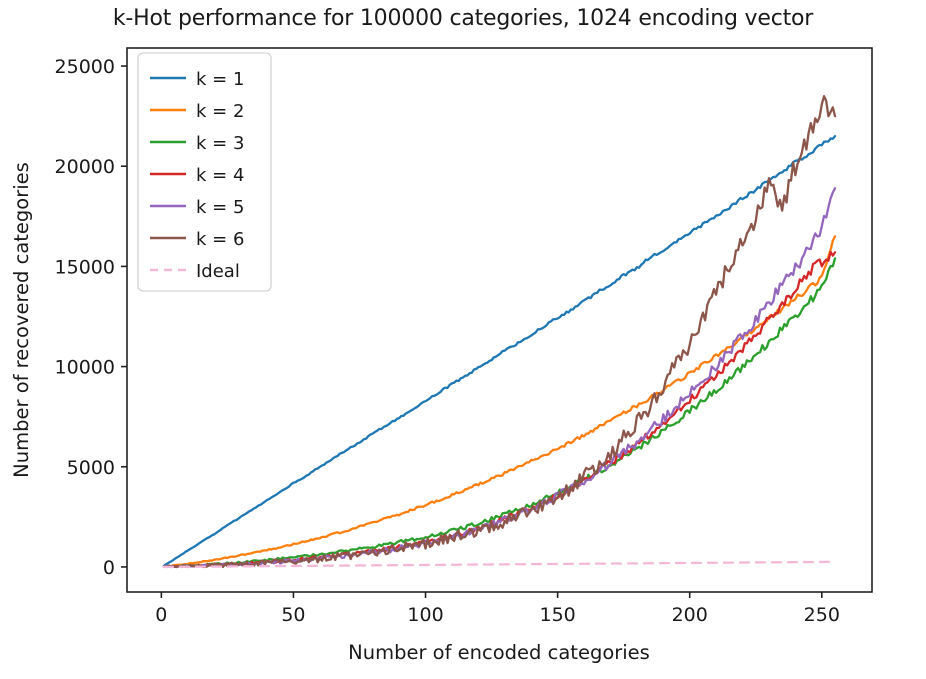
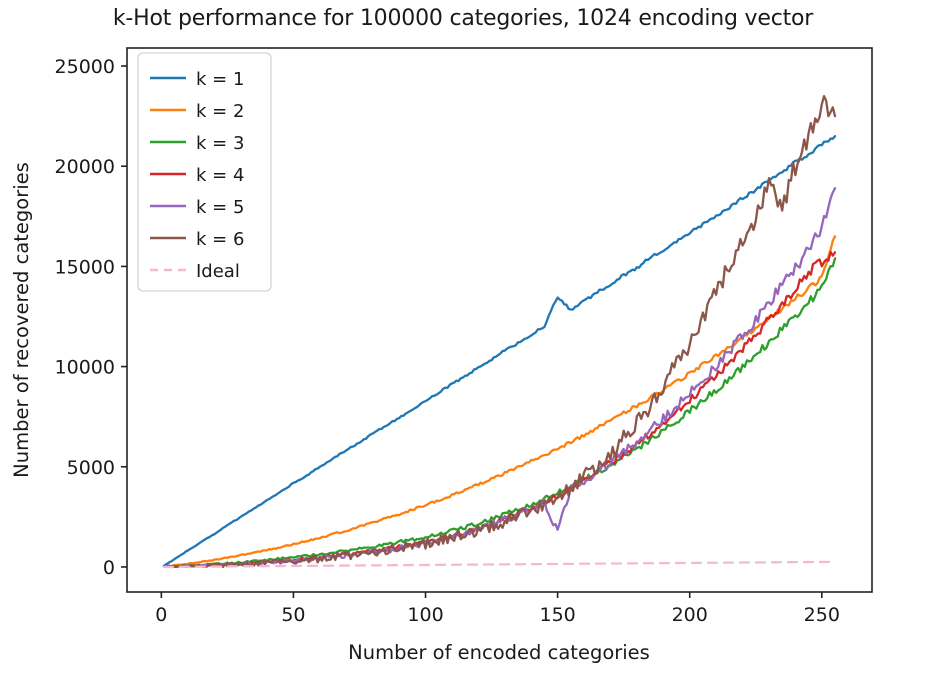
k = 1/150: 12400 -> 13500
k = 5/150: 3500 -> 1700
